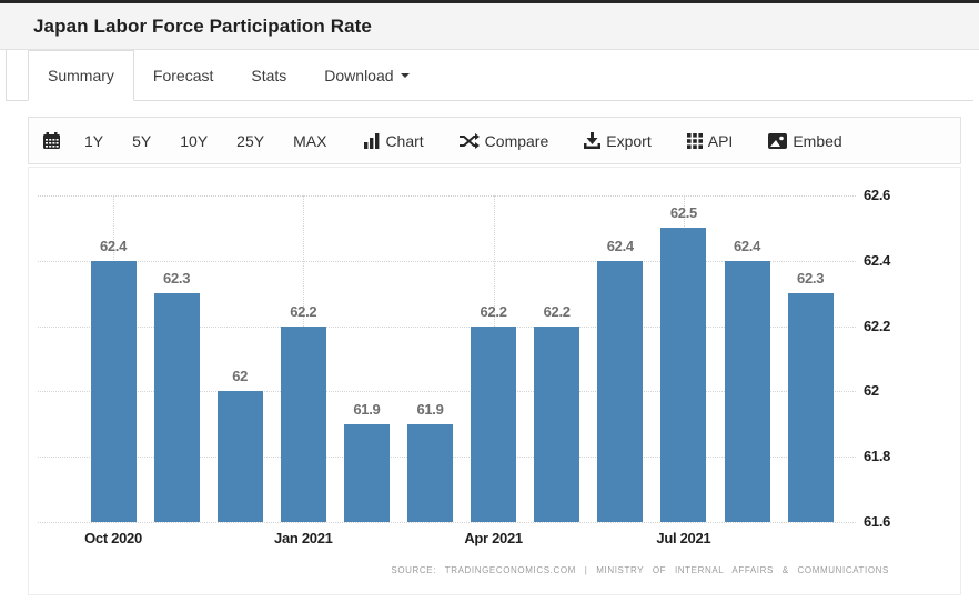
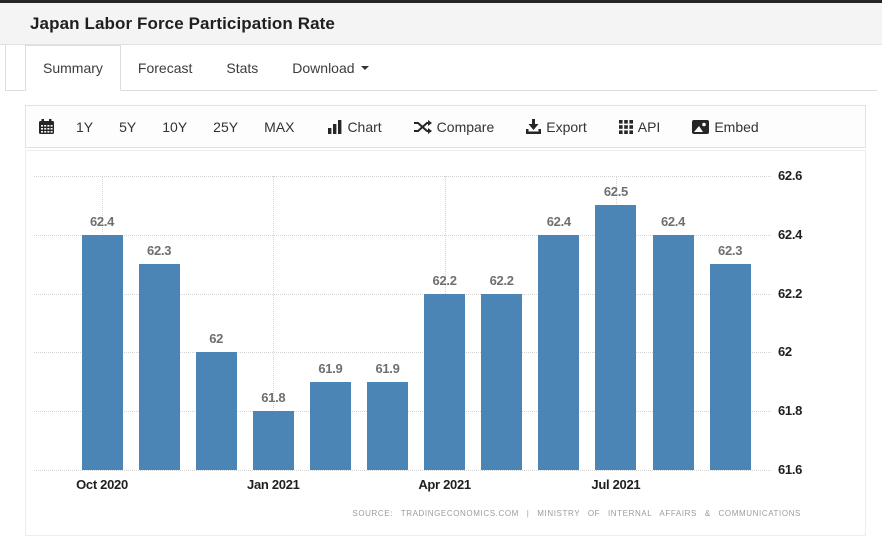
Jan 2021: 62.2 -> 61.8
